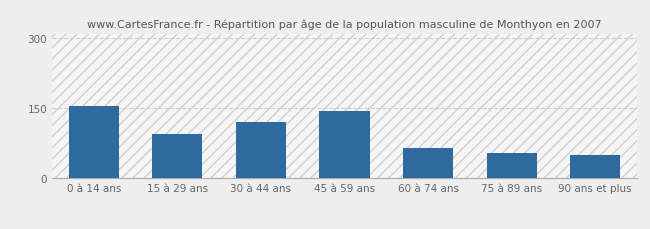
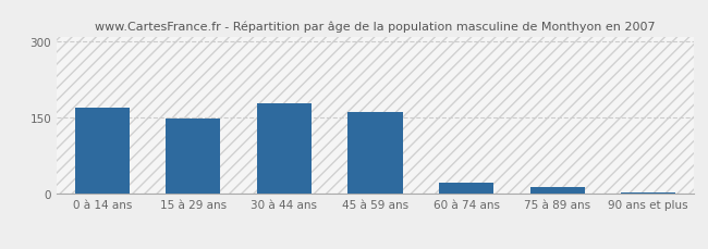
0 à 14 ans: 155 -> 170
15 à 29 ans: 95 -> 148
30 à 44 ans: 120 -> 178
45 à 59 ans: 145 -> 161
60 à 74 ans: 65 -> 22
75 à 89 ans: 55 -> 13
90 ans et plus: 50 -> 2
